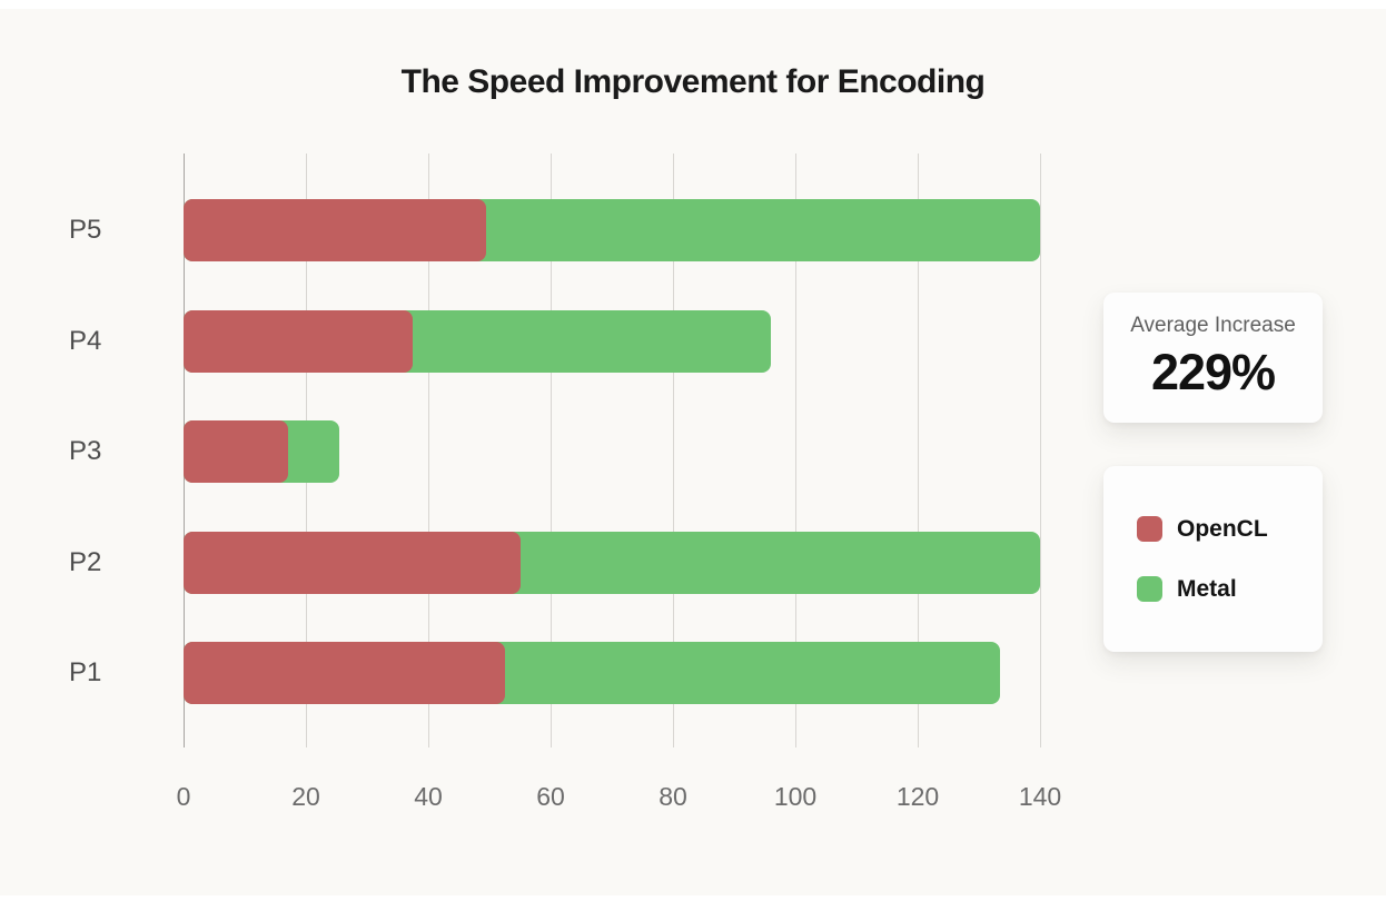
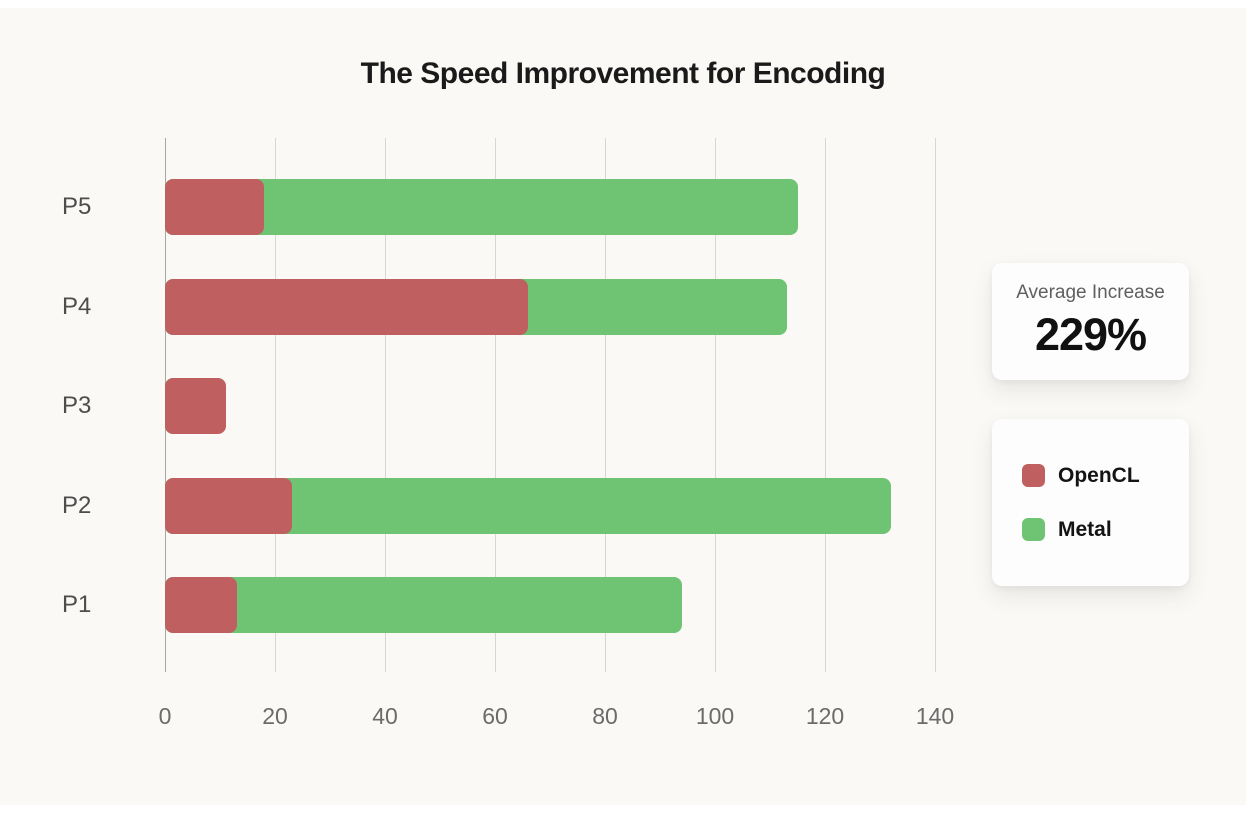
OpenCL/P5: 50 -> 18
Metal/P5: 140 -> 115
OpenCL/P4: 38 -> 66
Metal/P4: 96 -> 113
OpenCL/P3: 17 -> 11
Metal/P3: 26 -> 9
OpenCL/P2: 55 -> 23
Metal/P2: 140 -> 132
OpenCL/P1: 52 -> 13
Metal/P1: 134 -> 94
